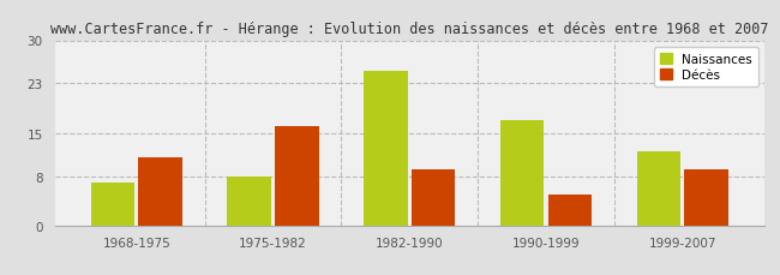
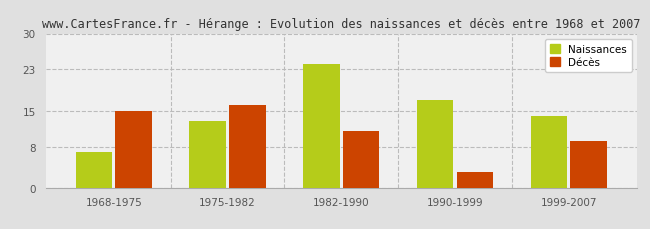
Décès/1968-1975: 11 -> 15
Naissances/1975-1982: 8 -> 13
Naissances/1982-1990: 25 -> 24
Décès/1982-1990: 9 -> 11
Décès/1990-1999: 5 -> 3
Naissances/1999-2007: 12 -> 14
